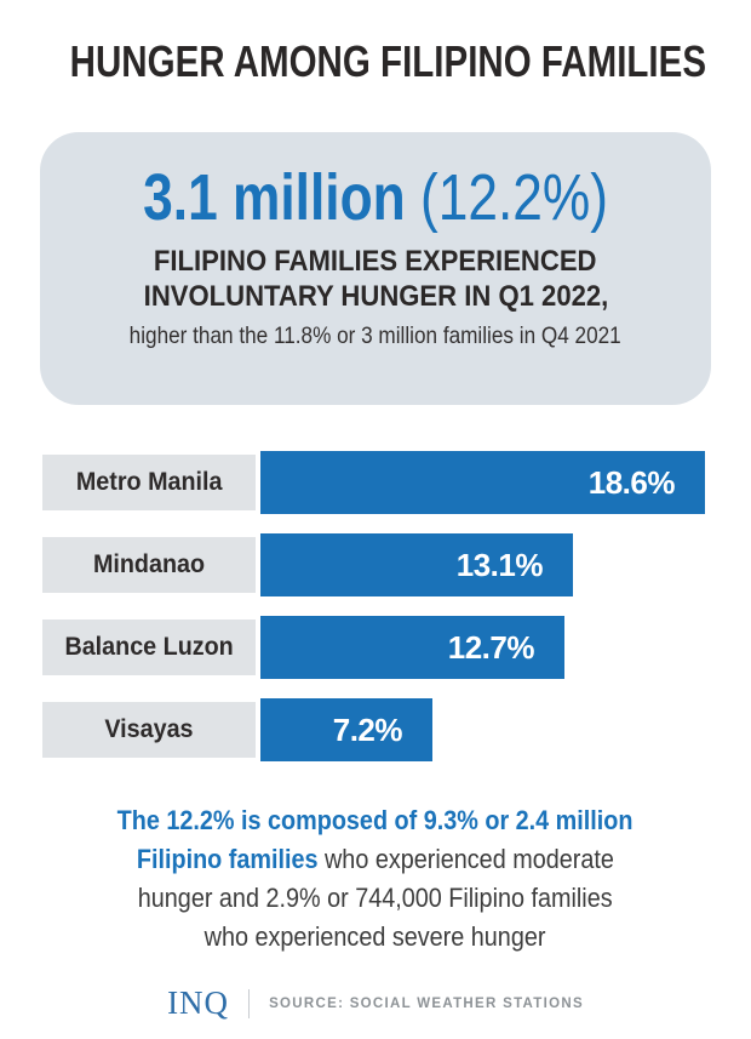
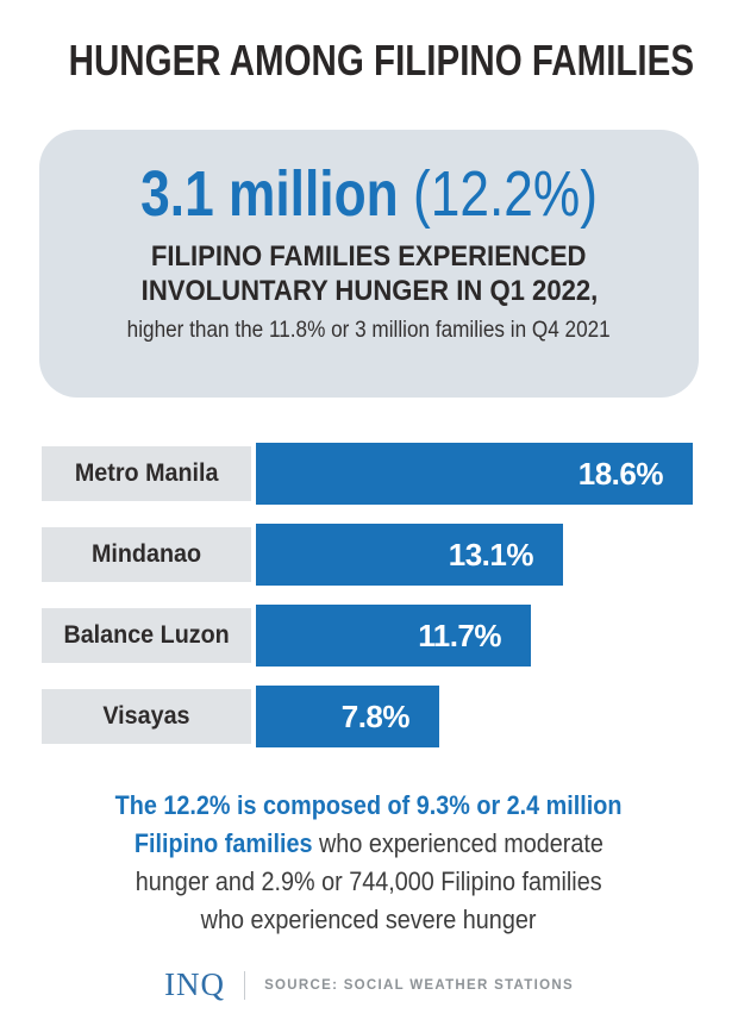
Balance Luzon: 12.7% -> 11.7%
Visayas: 7.2% -> 7.8%
